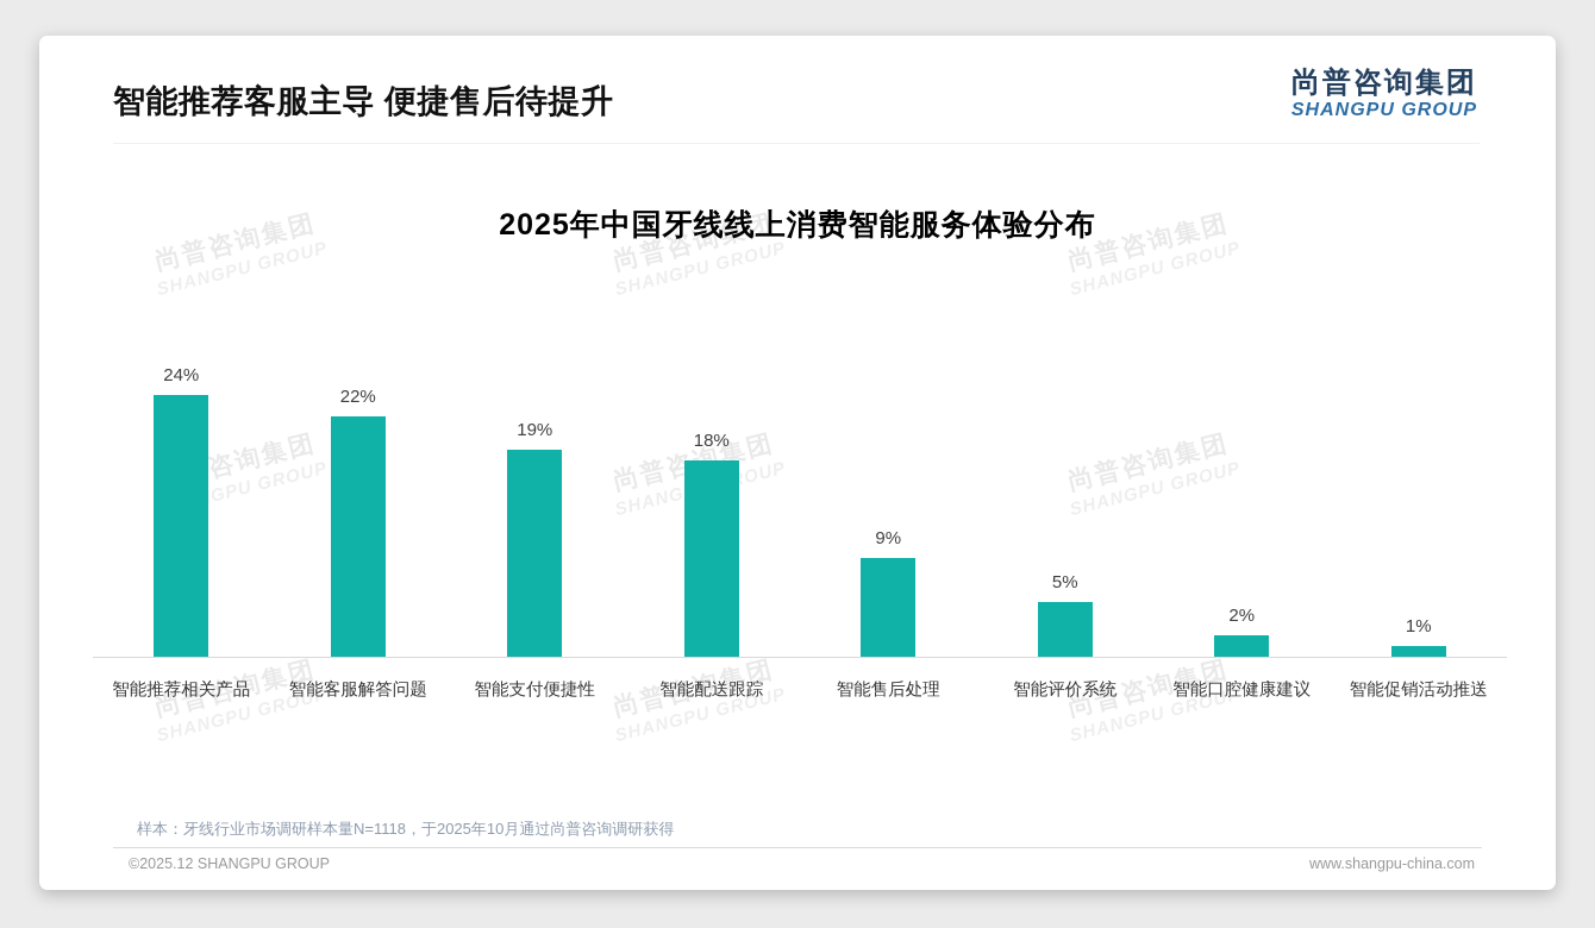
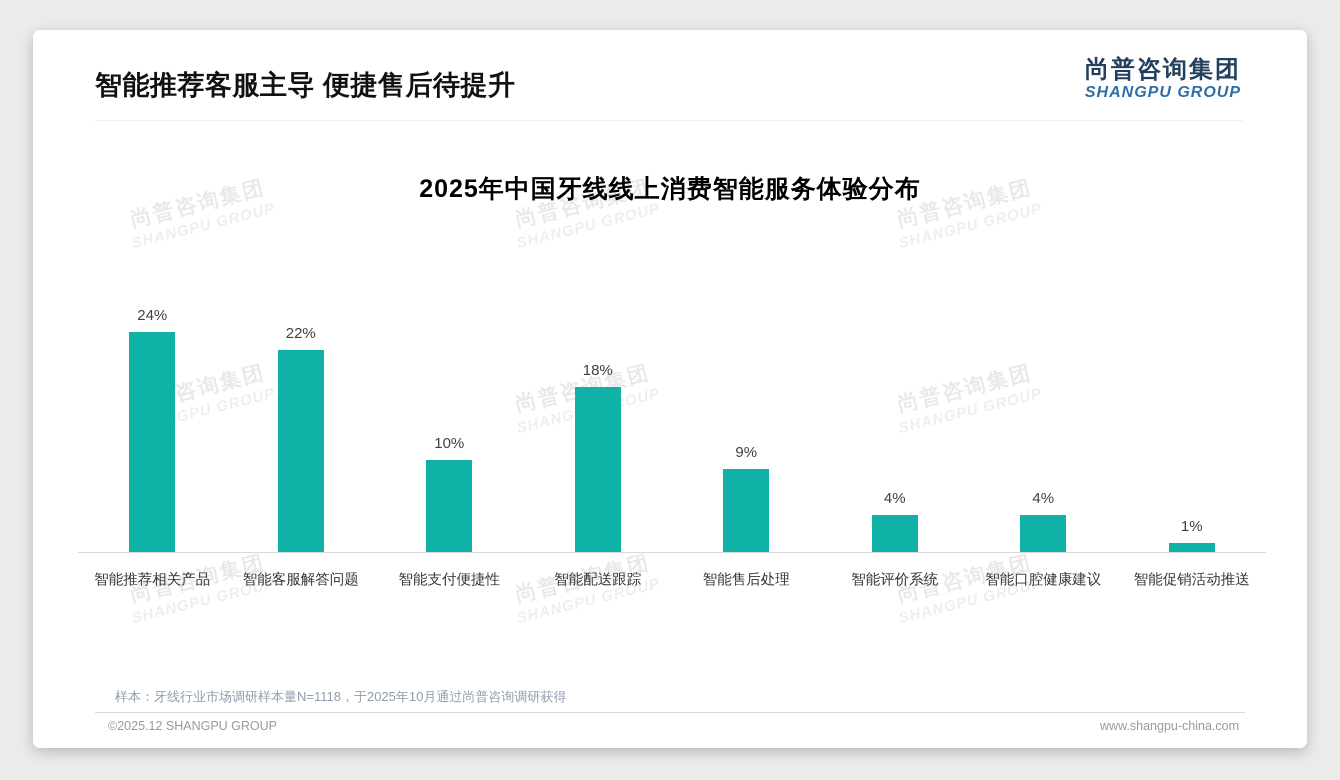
智能支付便捷性: 19% -> 10%
智能评价系统: 5% -> 4%
智能口腔健康建议: 2% -> 4%
